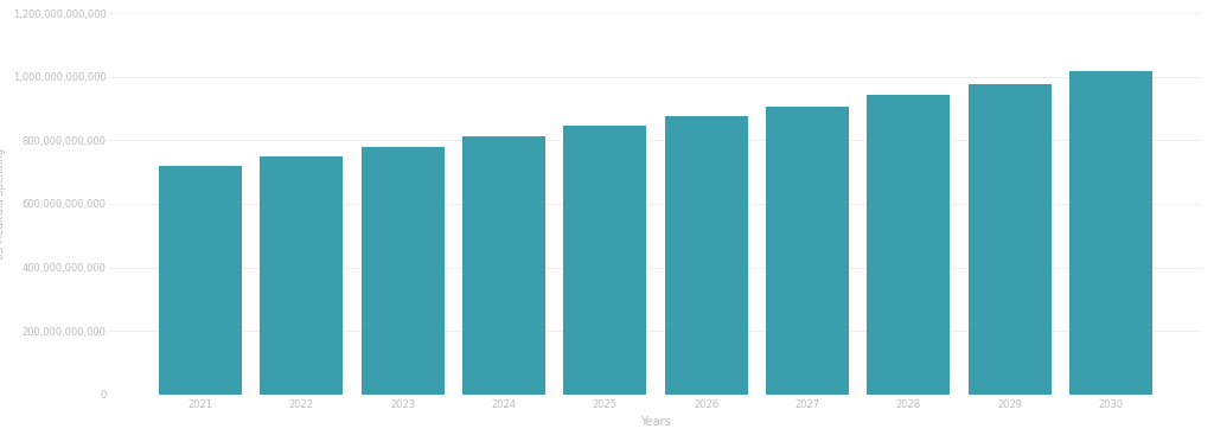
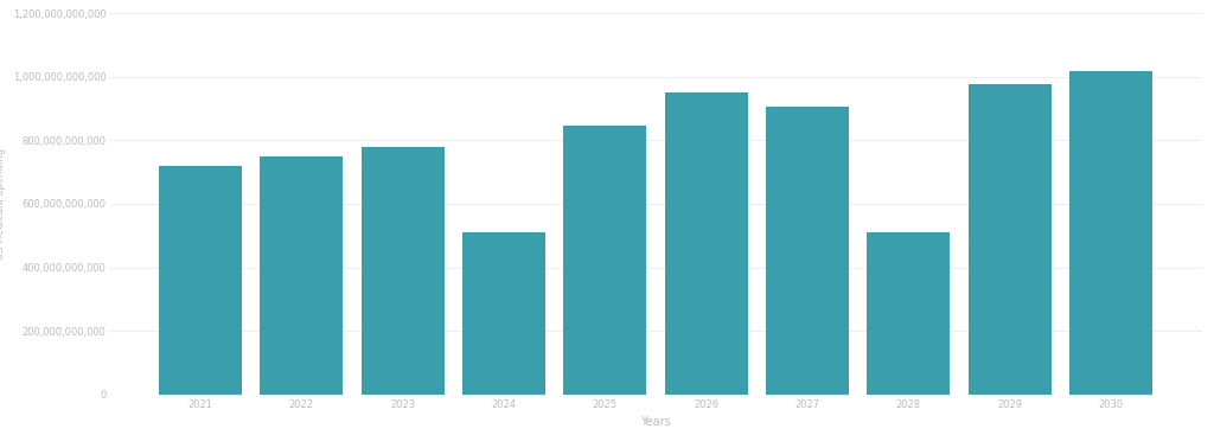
2024: 812,000,000,000 -> 510,000,000,000
2026: 875,000,000,000 -> 950,000,000,000
2028: 944,000,000,000 -> 510,000,000,000
